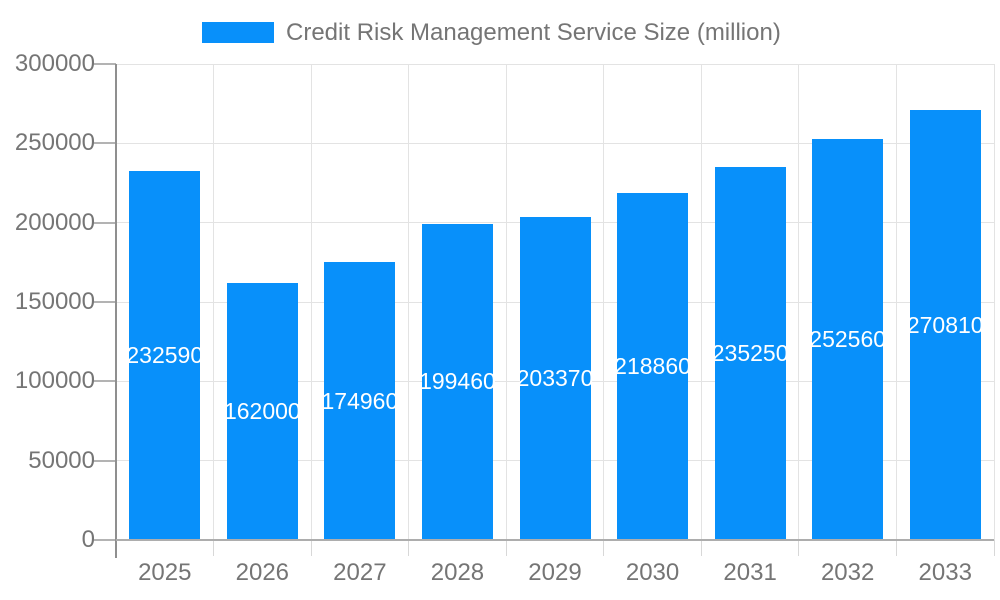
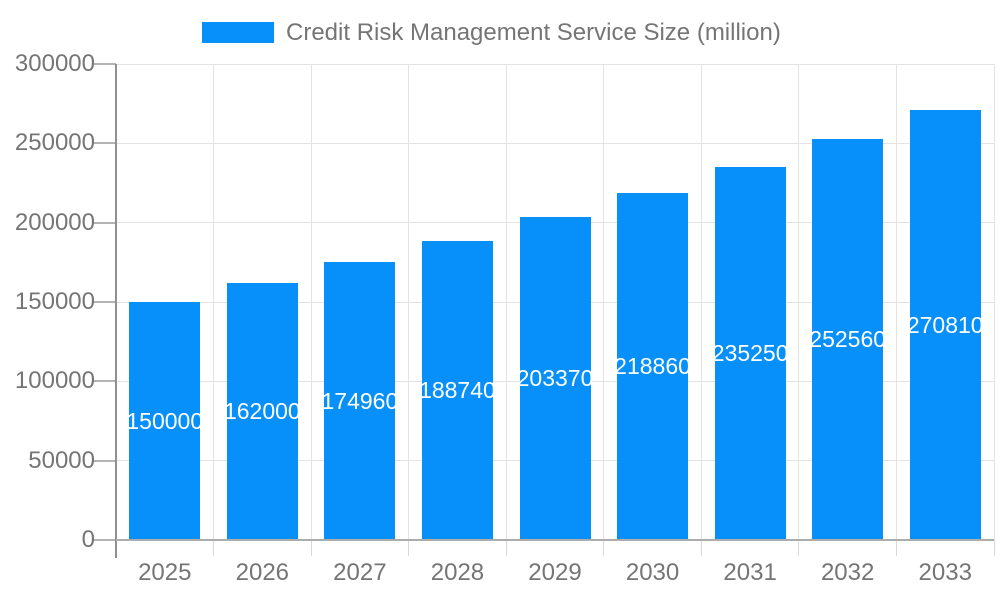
2025: 232590 -> 150000
2028: 199460 -> 188740
